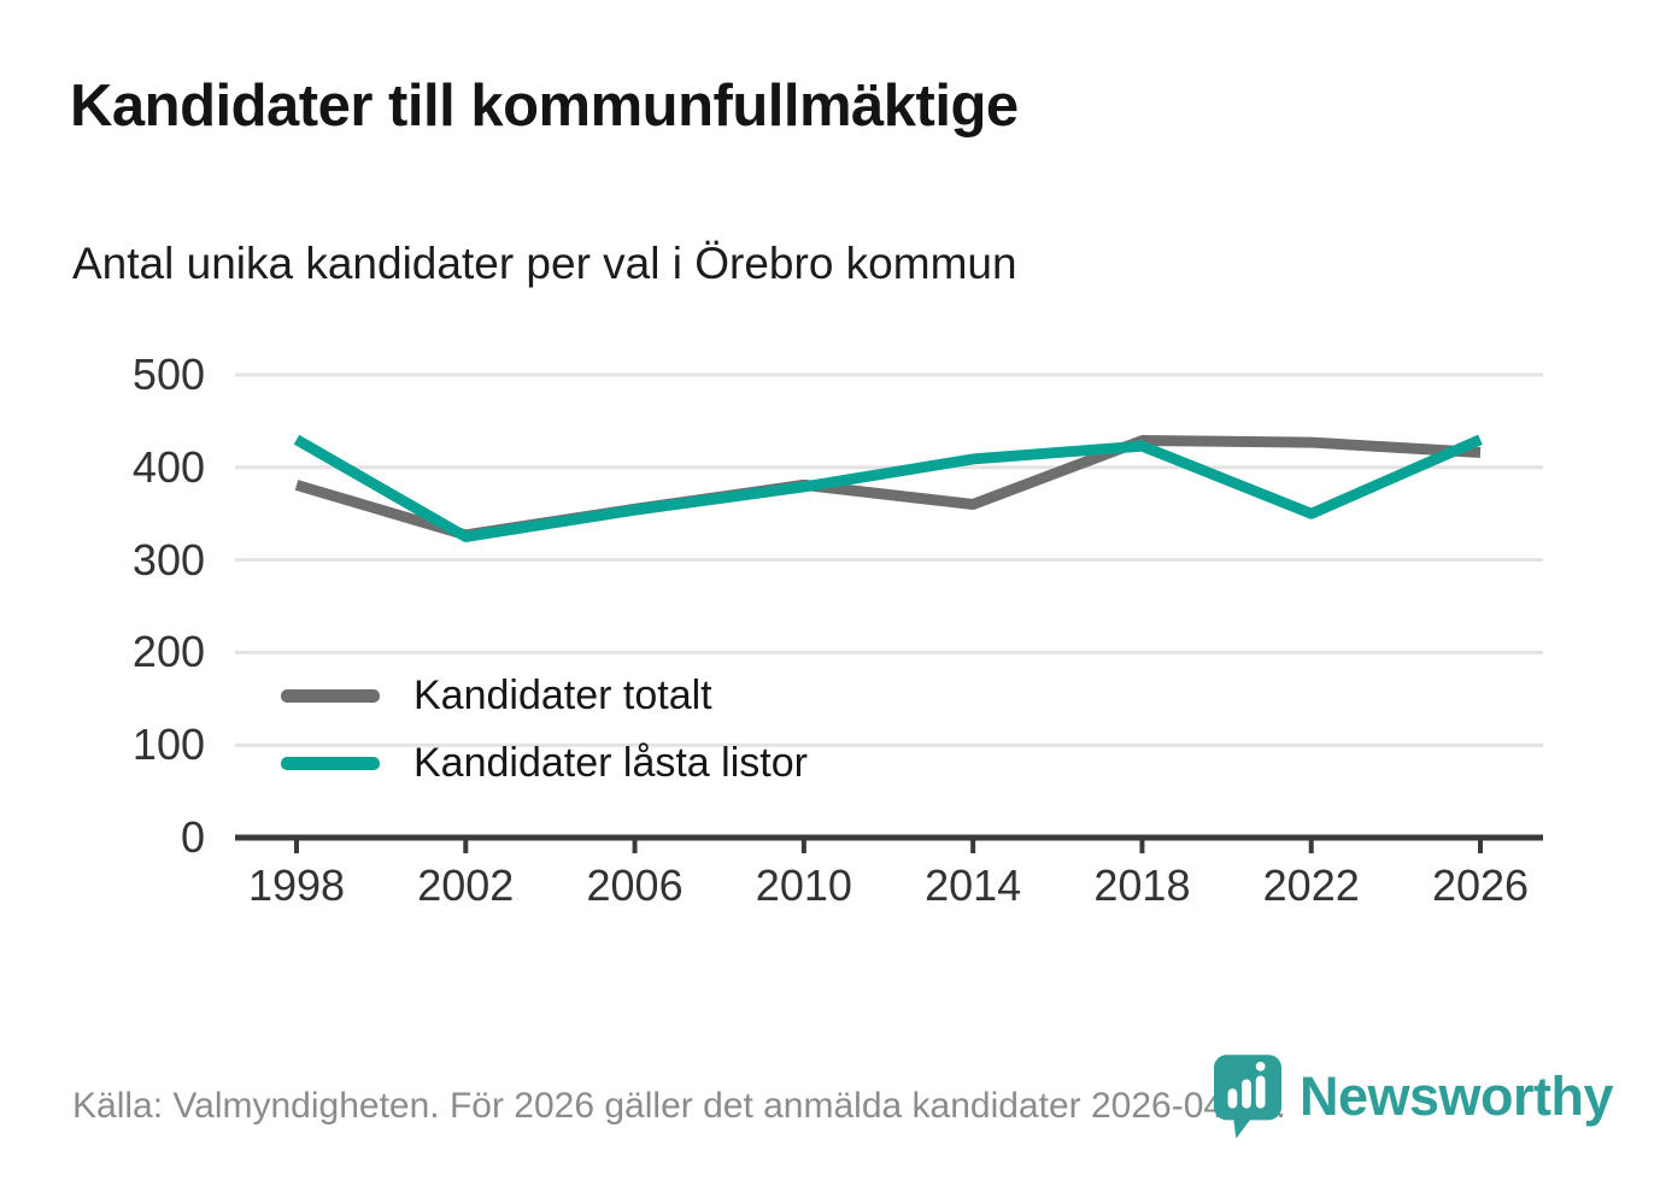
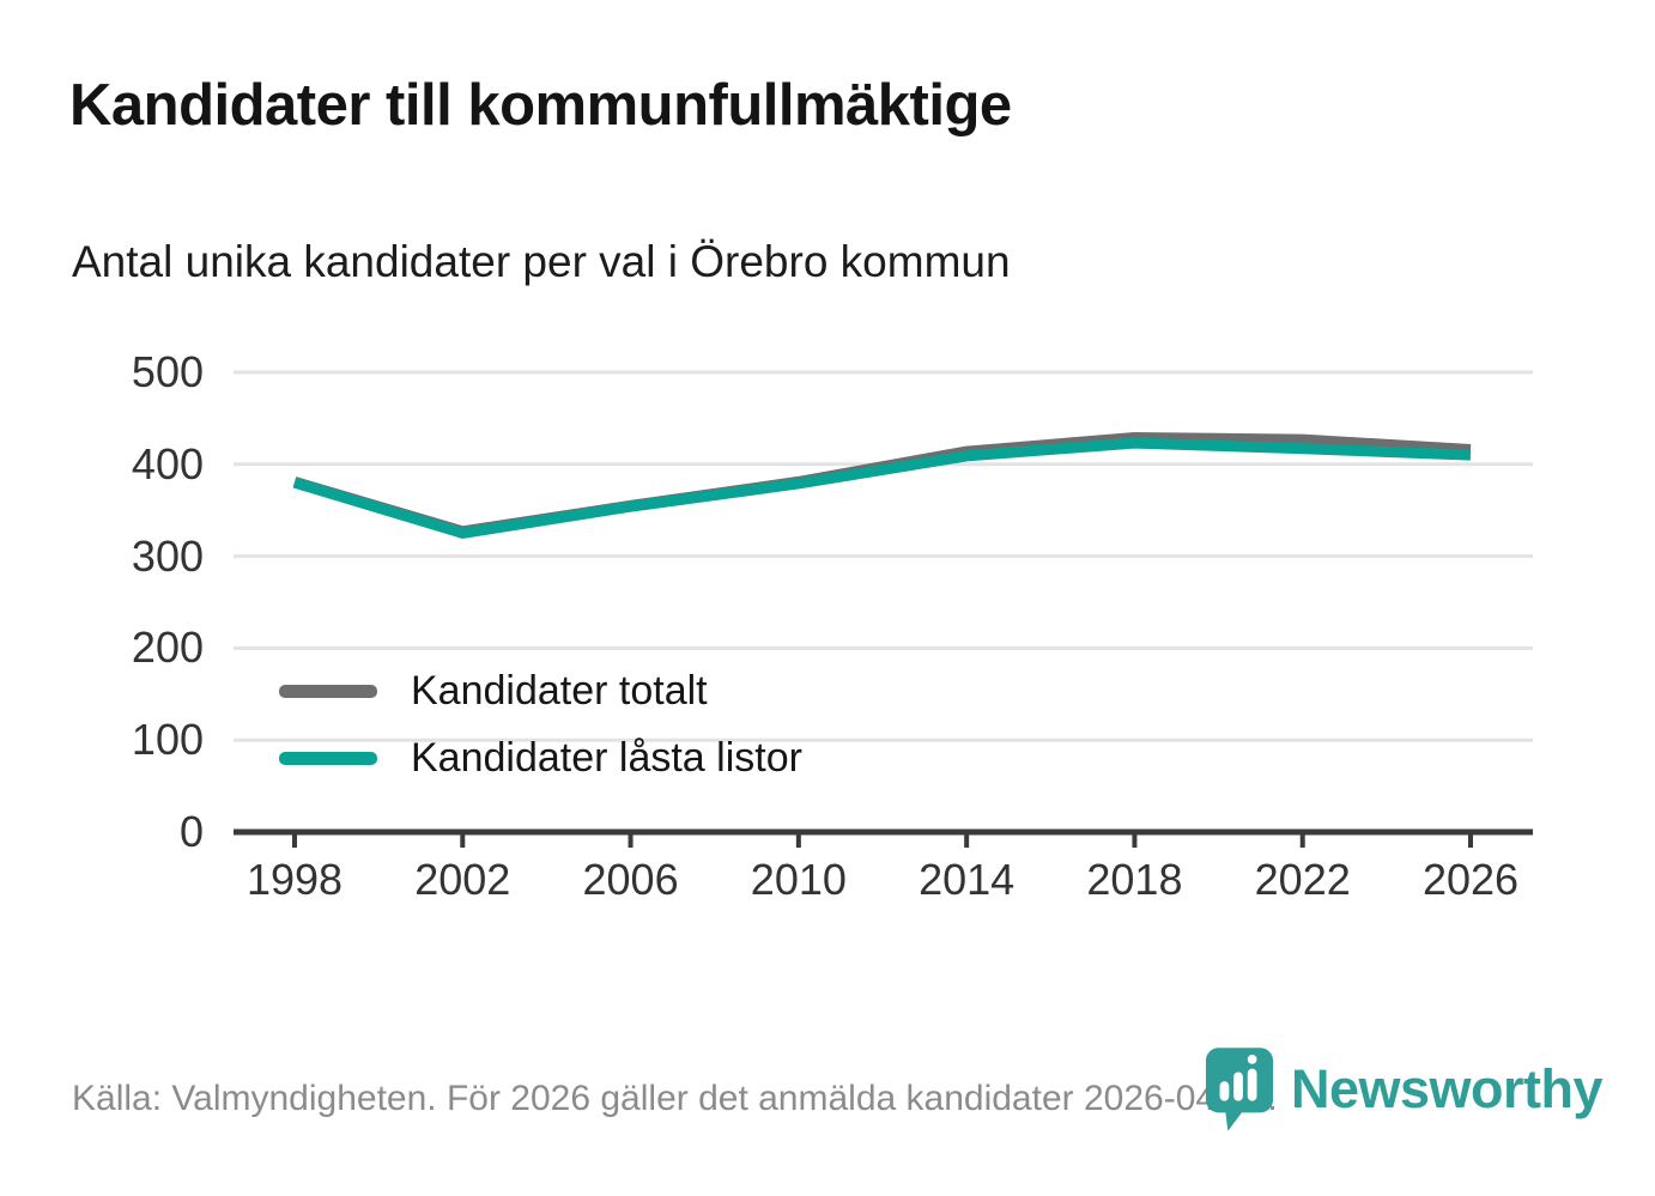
Kandidater låsta listor/1998: 430 -> 380
Kandidater totalt/2014: 360 -> 410
Kandidater låsta listor/2022: 350 -> 420
Kandidater låsta listor/2026: 430 -> 410
